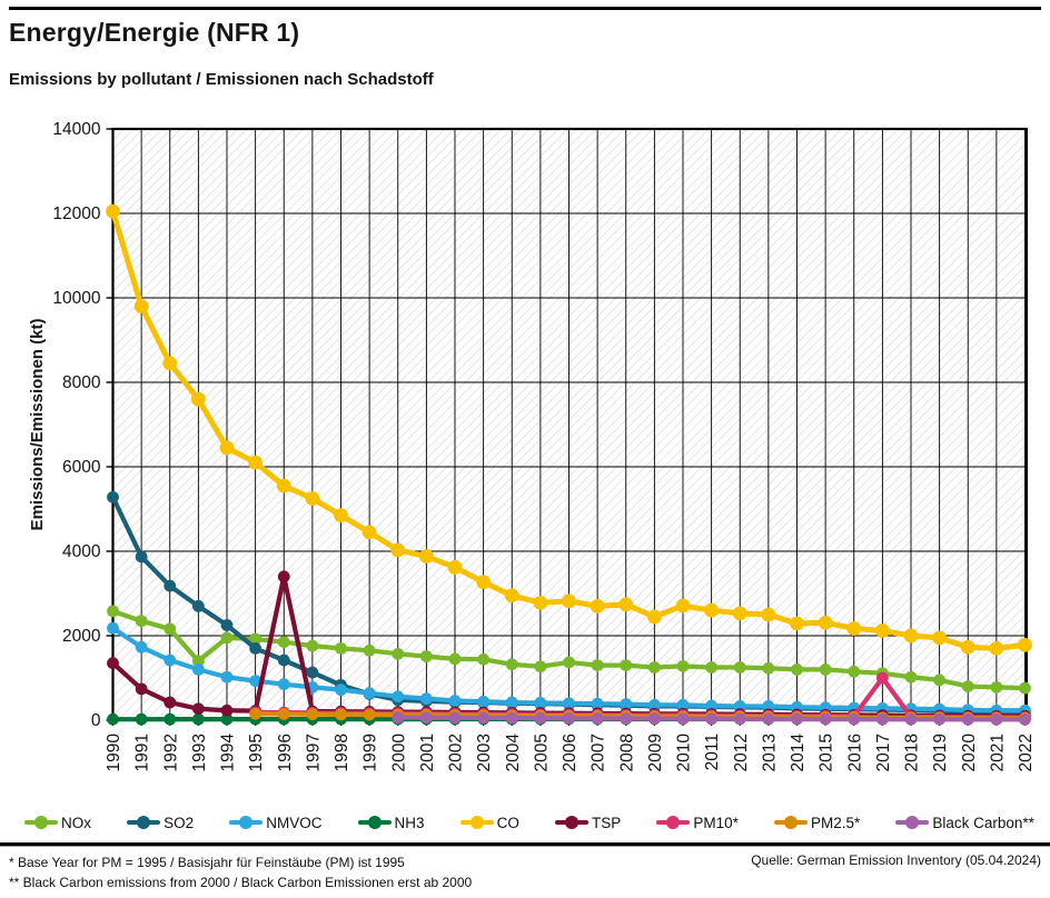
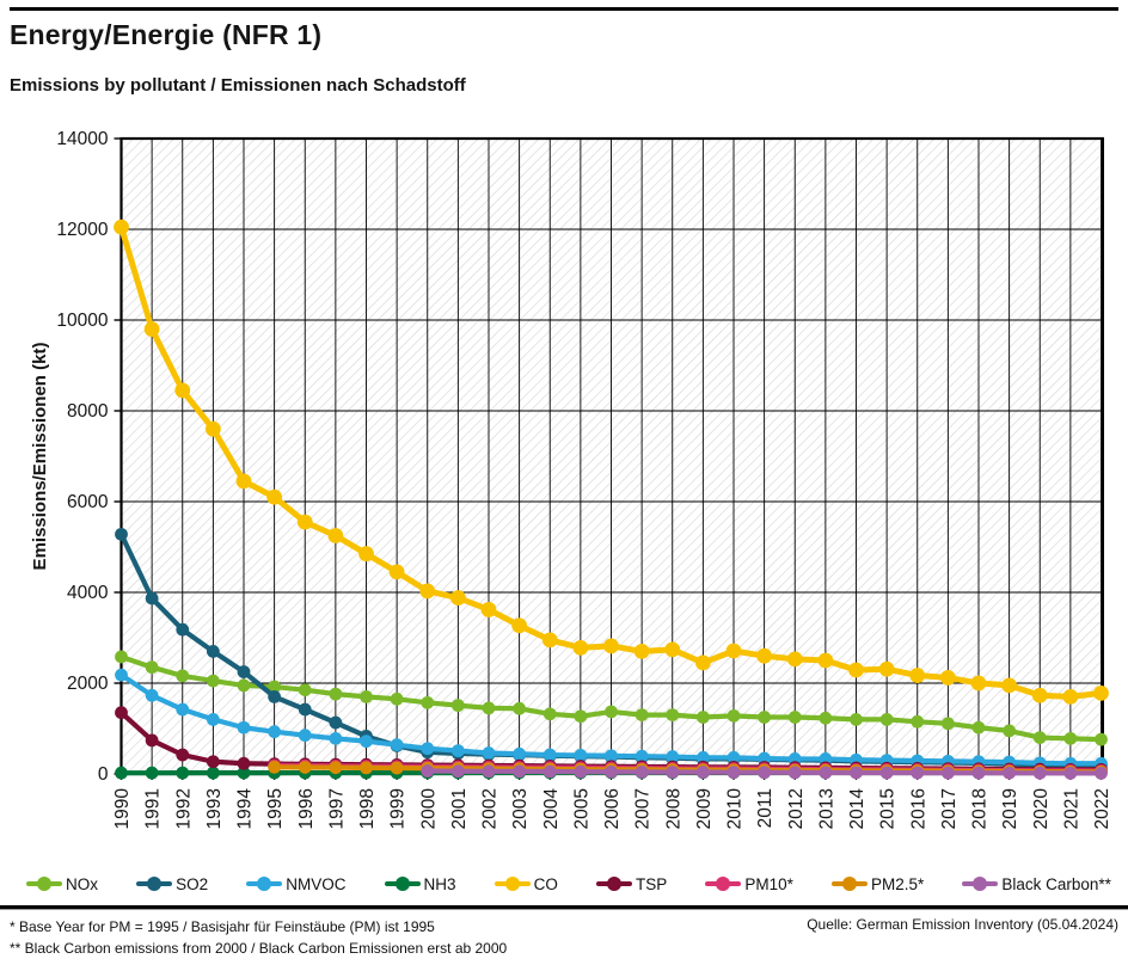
NOx/1993: 1400 -> 2000
TSP/1996: 3400 -> 200
PM10*/2017: 1000 -> 100
